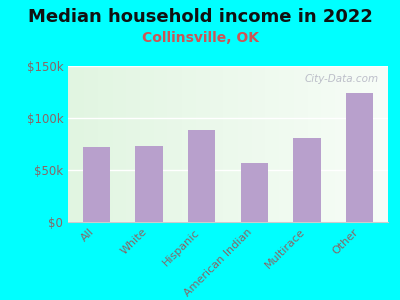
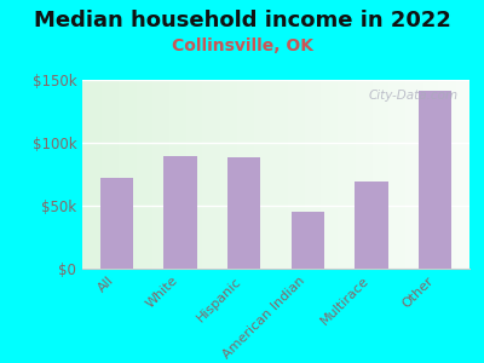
White: $73k -> $89k
American Indian: $57k -> $45k
Multirace: $81k -> $69k
Other: $124k -> $141k
